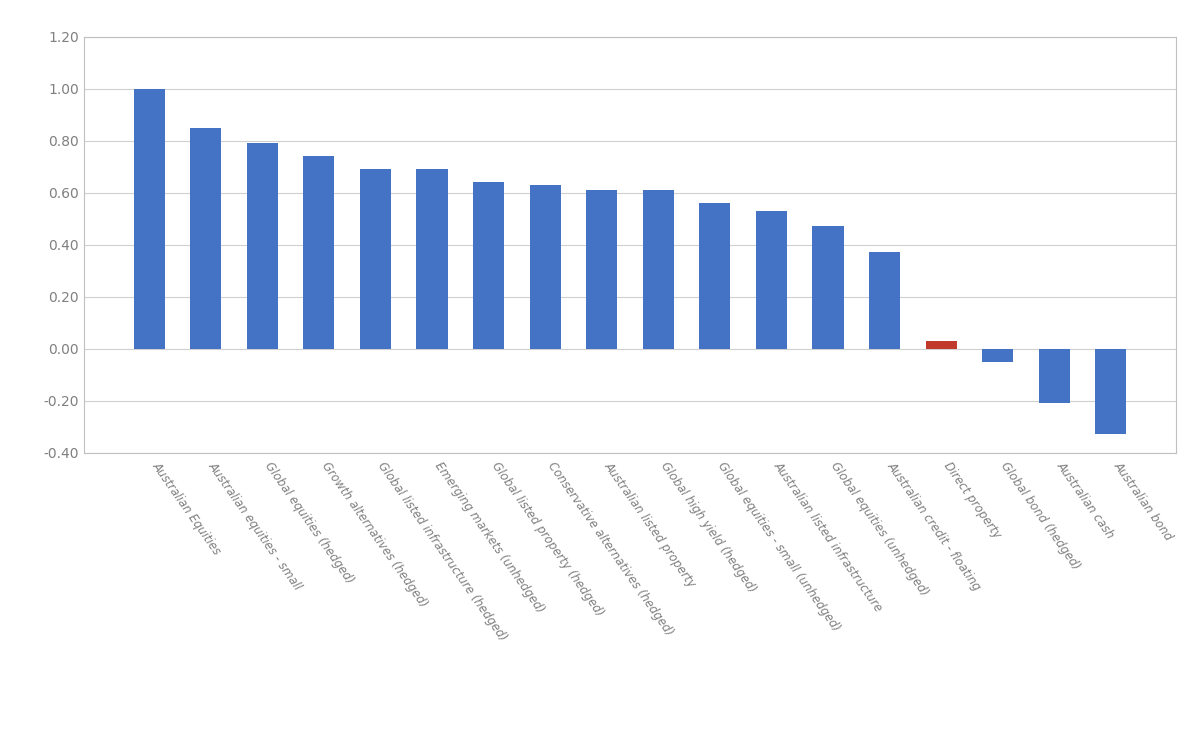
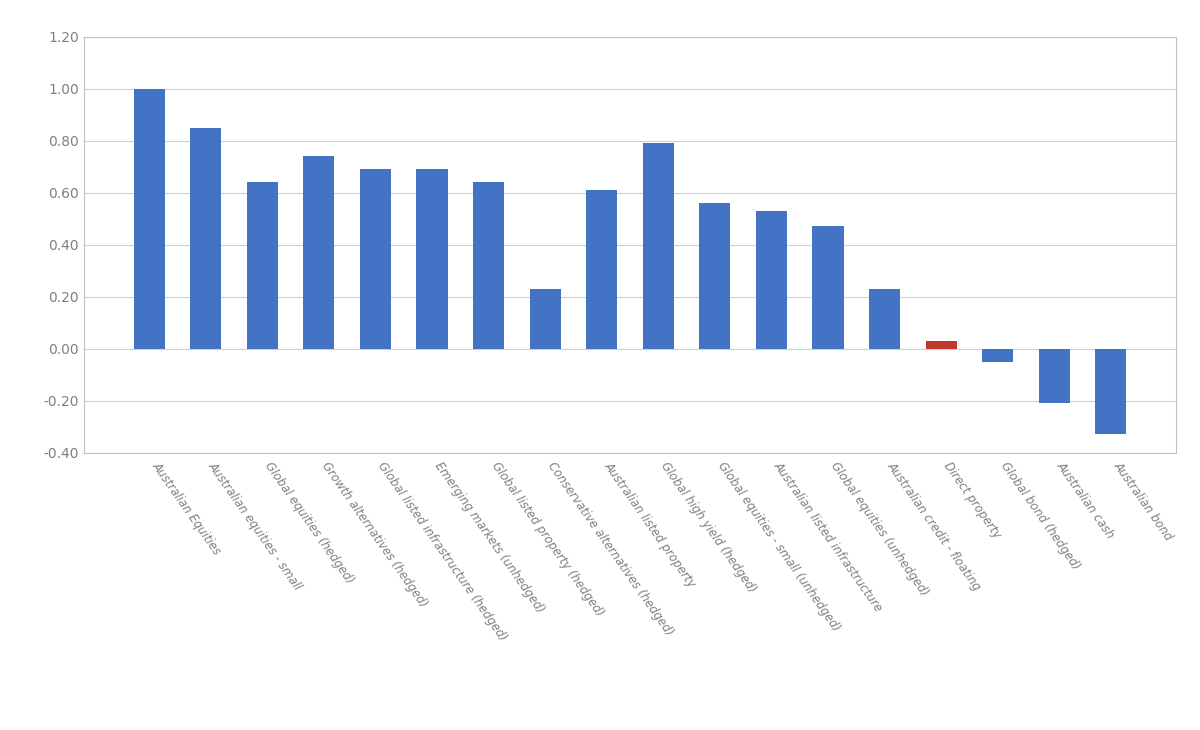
Global equities (hedged): 0.79 -> 0.64
Conservative alternatives (hedged): 0.63 -> 0.23
Global high yield (hedged): 0.61 -> 0.79
Australian credit - floating: 0.37 -> 0.23
